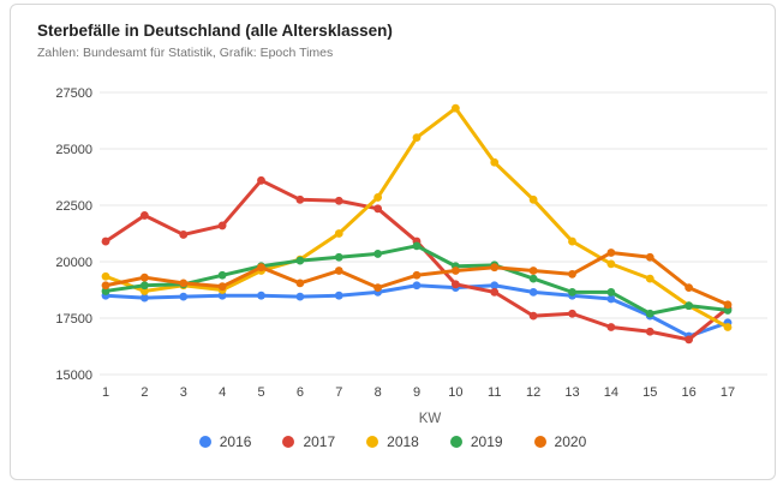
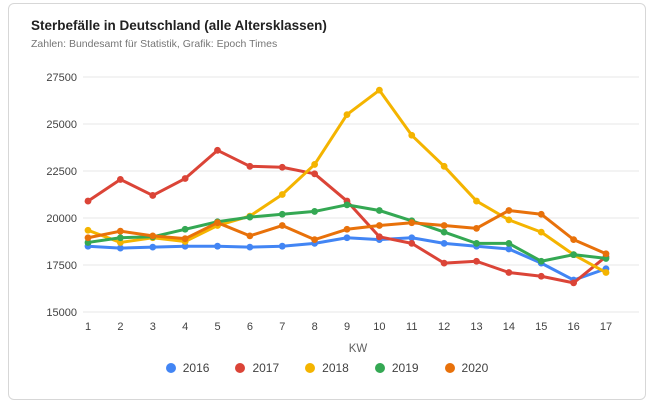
2017/4: 21600 -> 22100
2019/10: 19800 -> 20400
